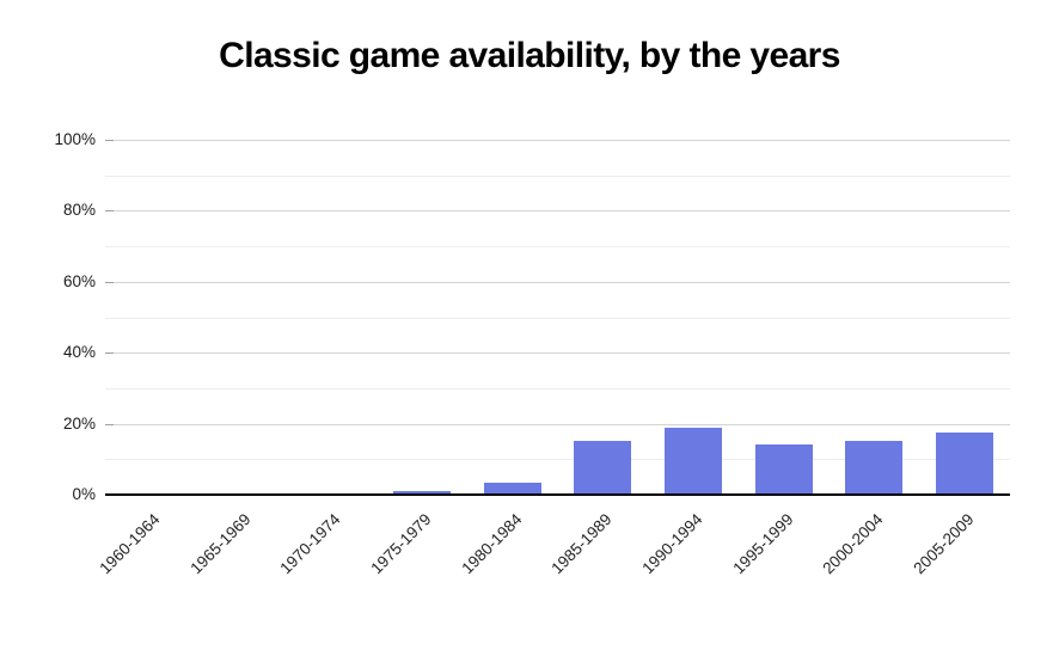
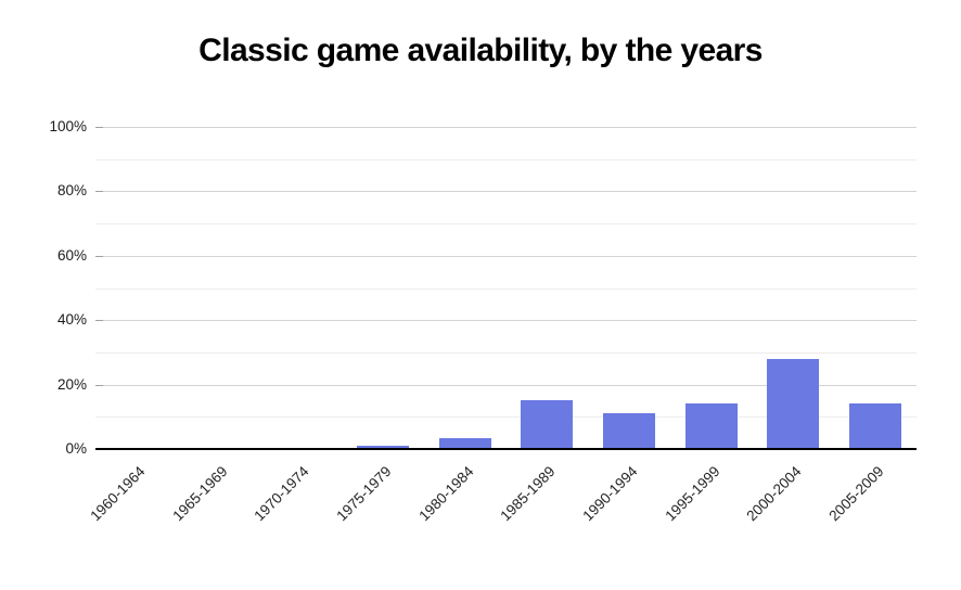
1990-1994: 19% -> 11%
2000-2004: 15% -> 28%
2005-2009: 18% -> 14%
